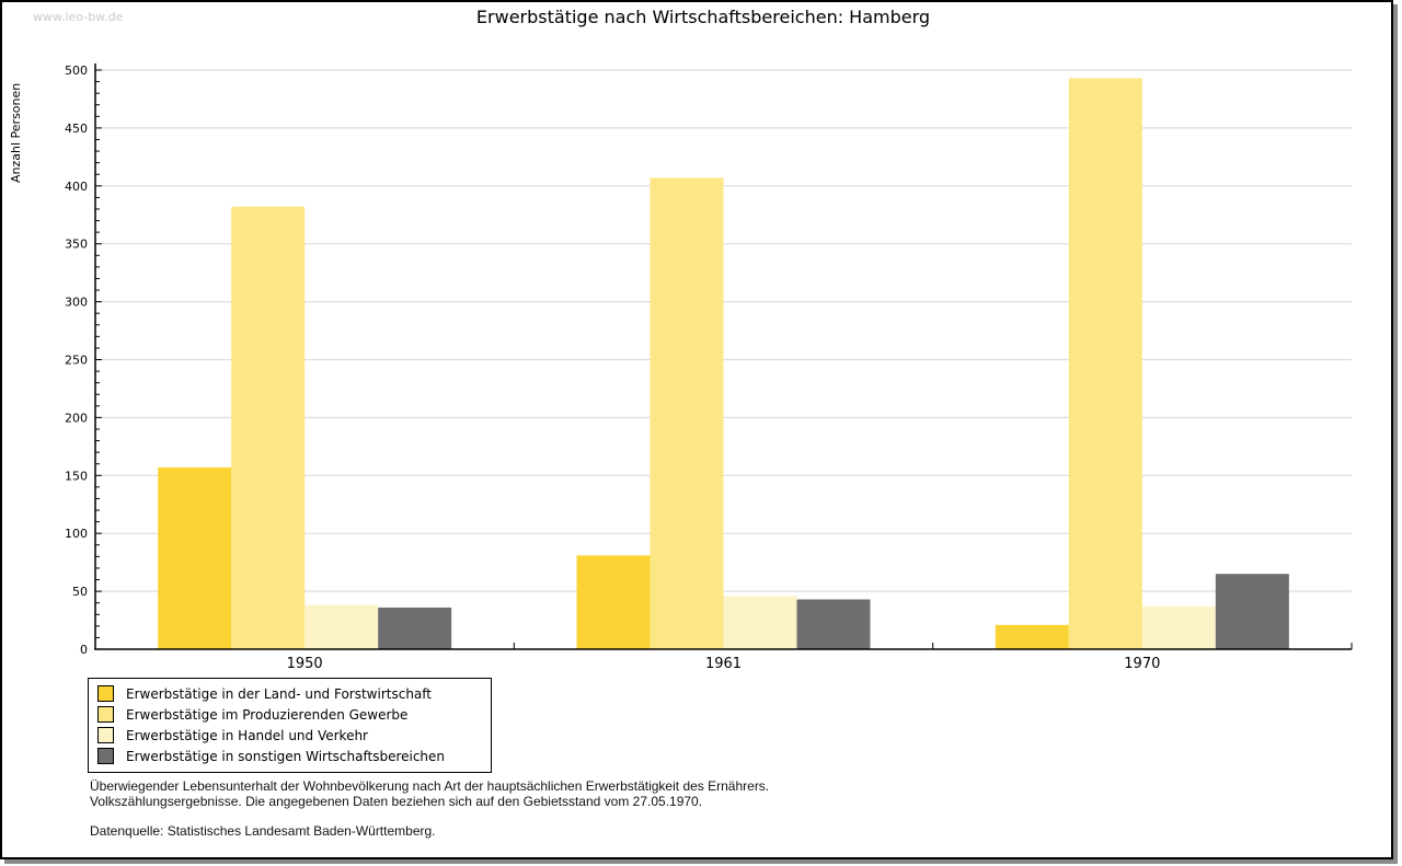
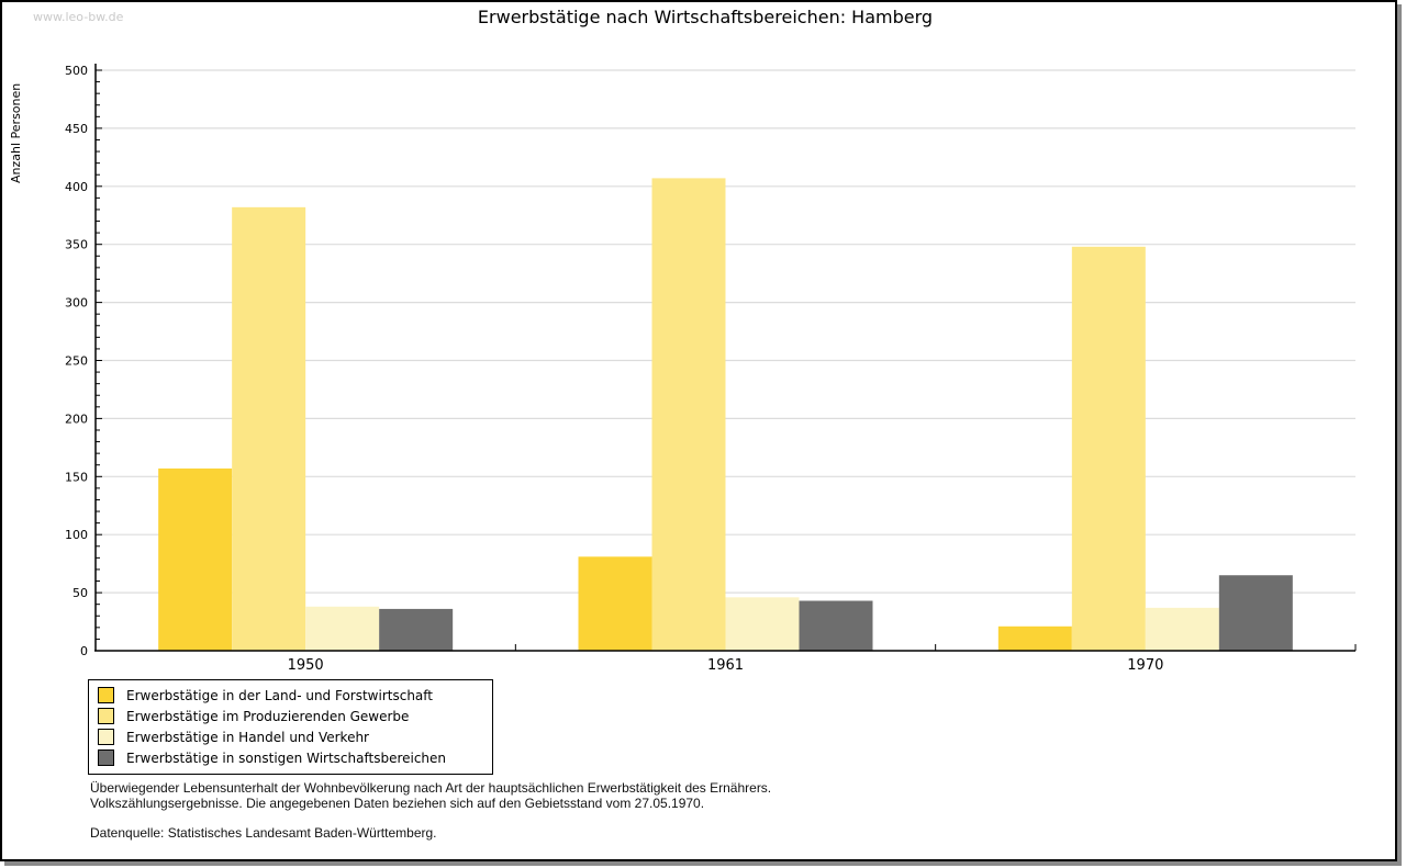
Erwerbstätige im Produzierenden Gewerbe/1970: 493 -> 348
